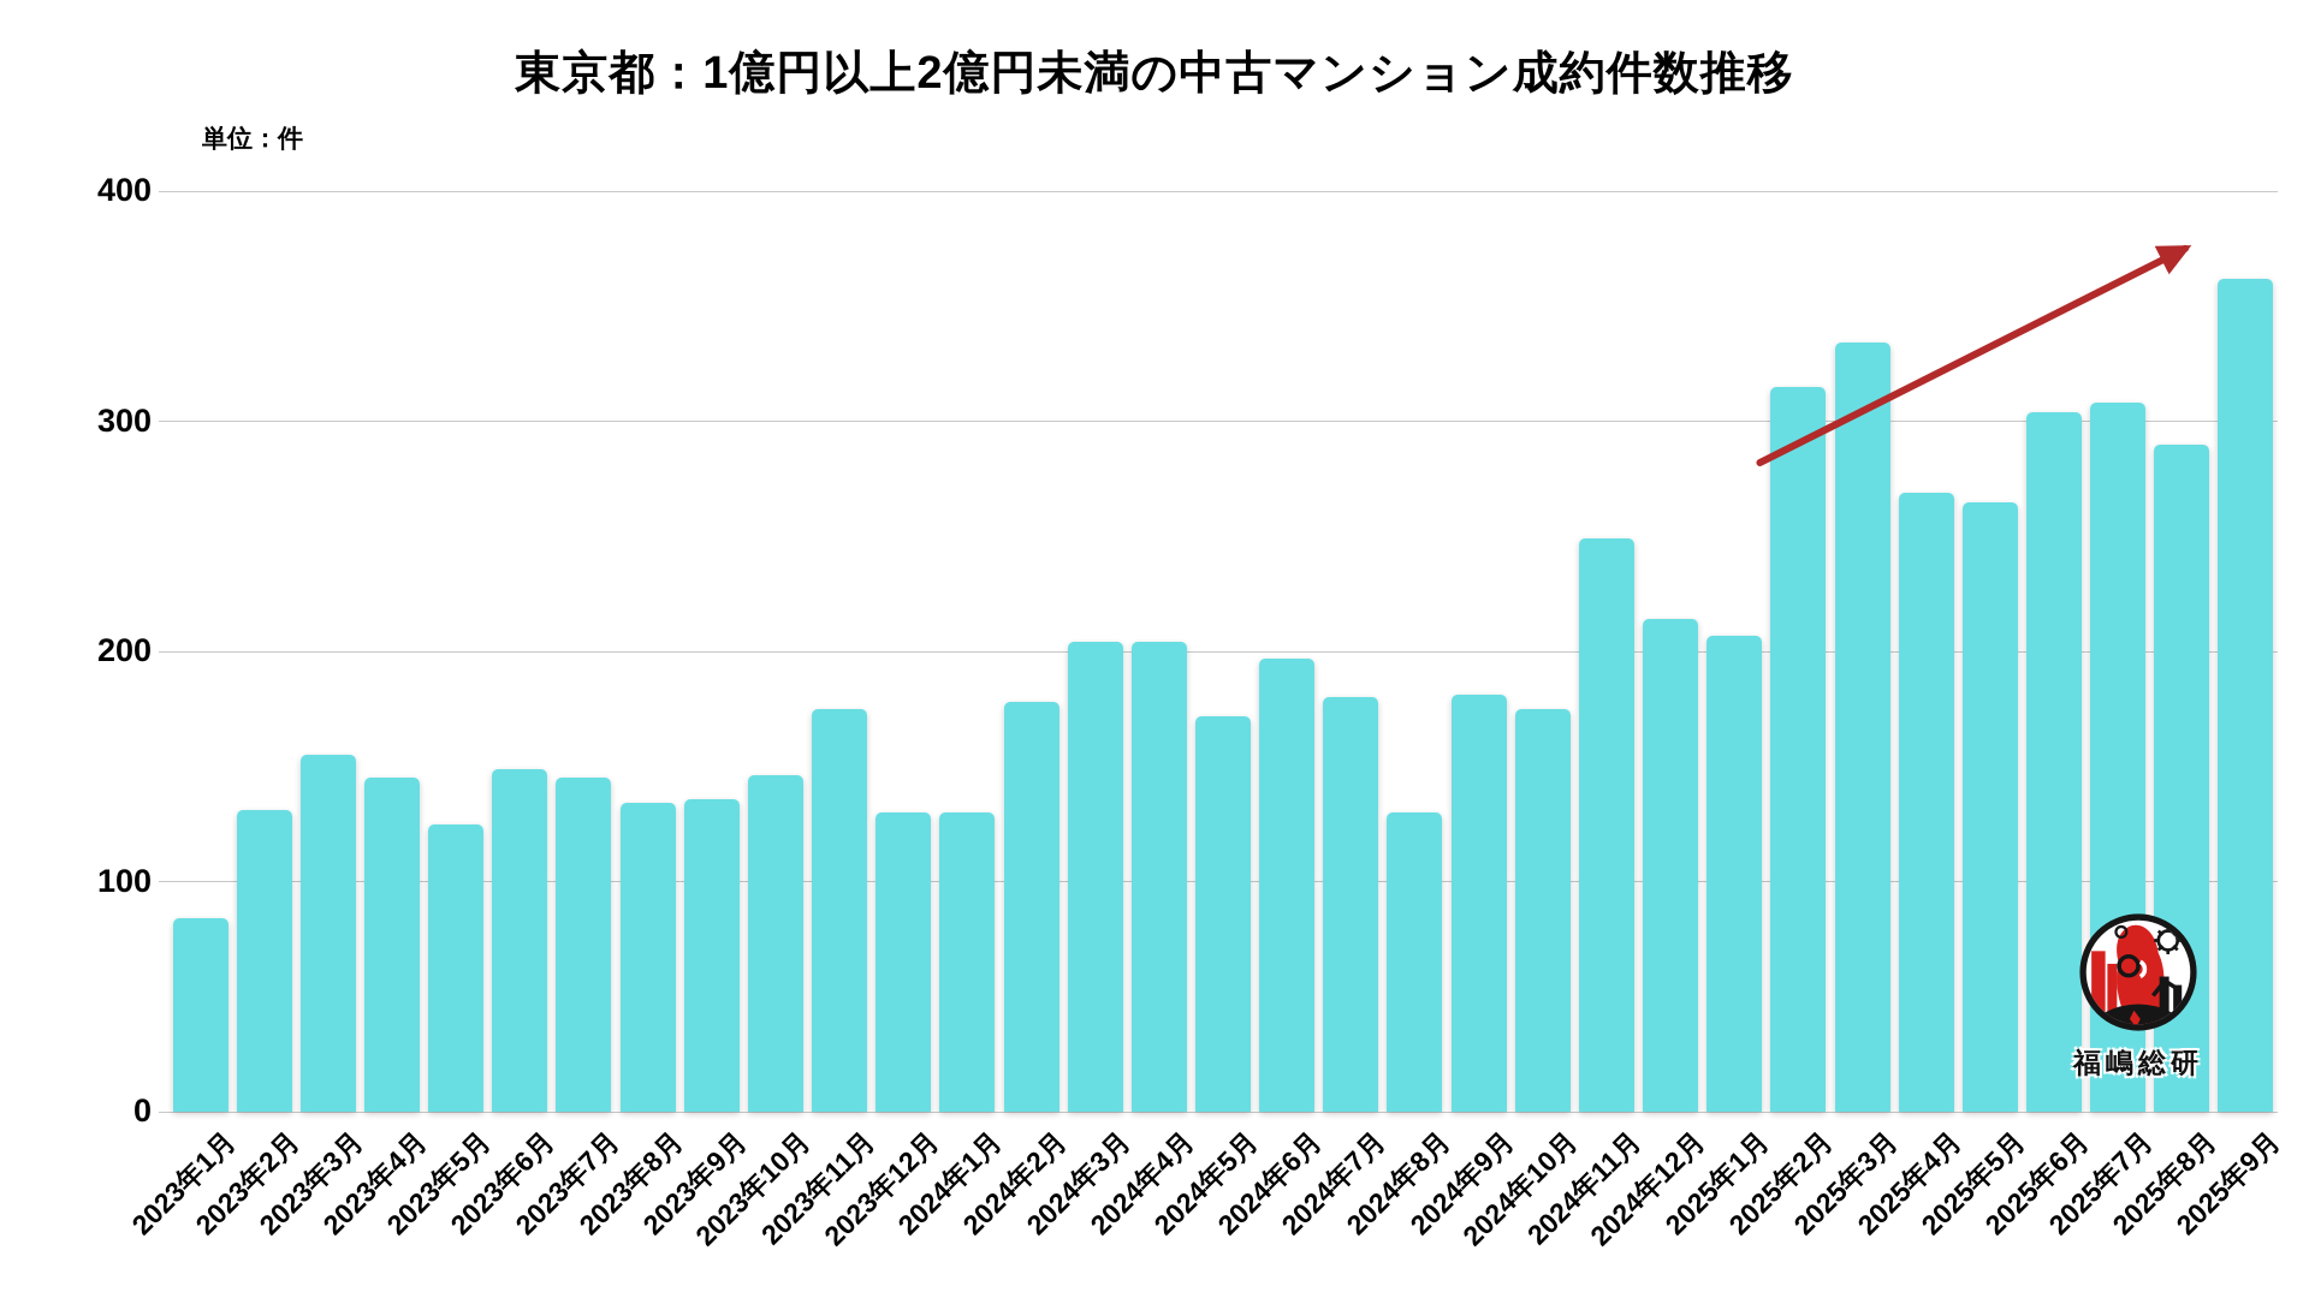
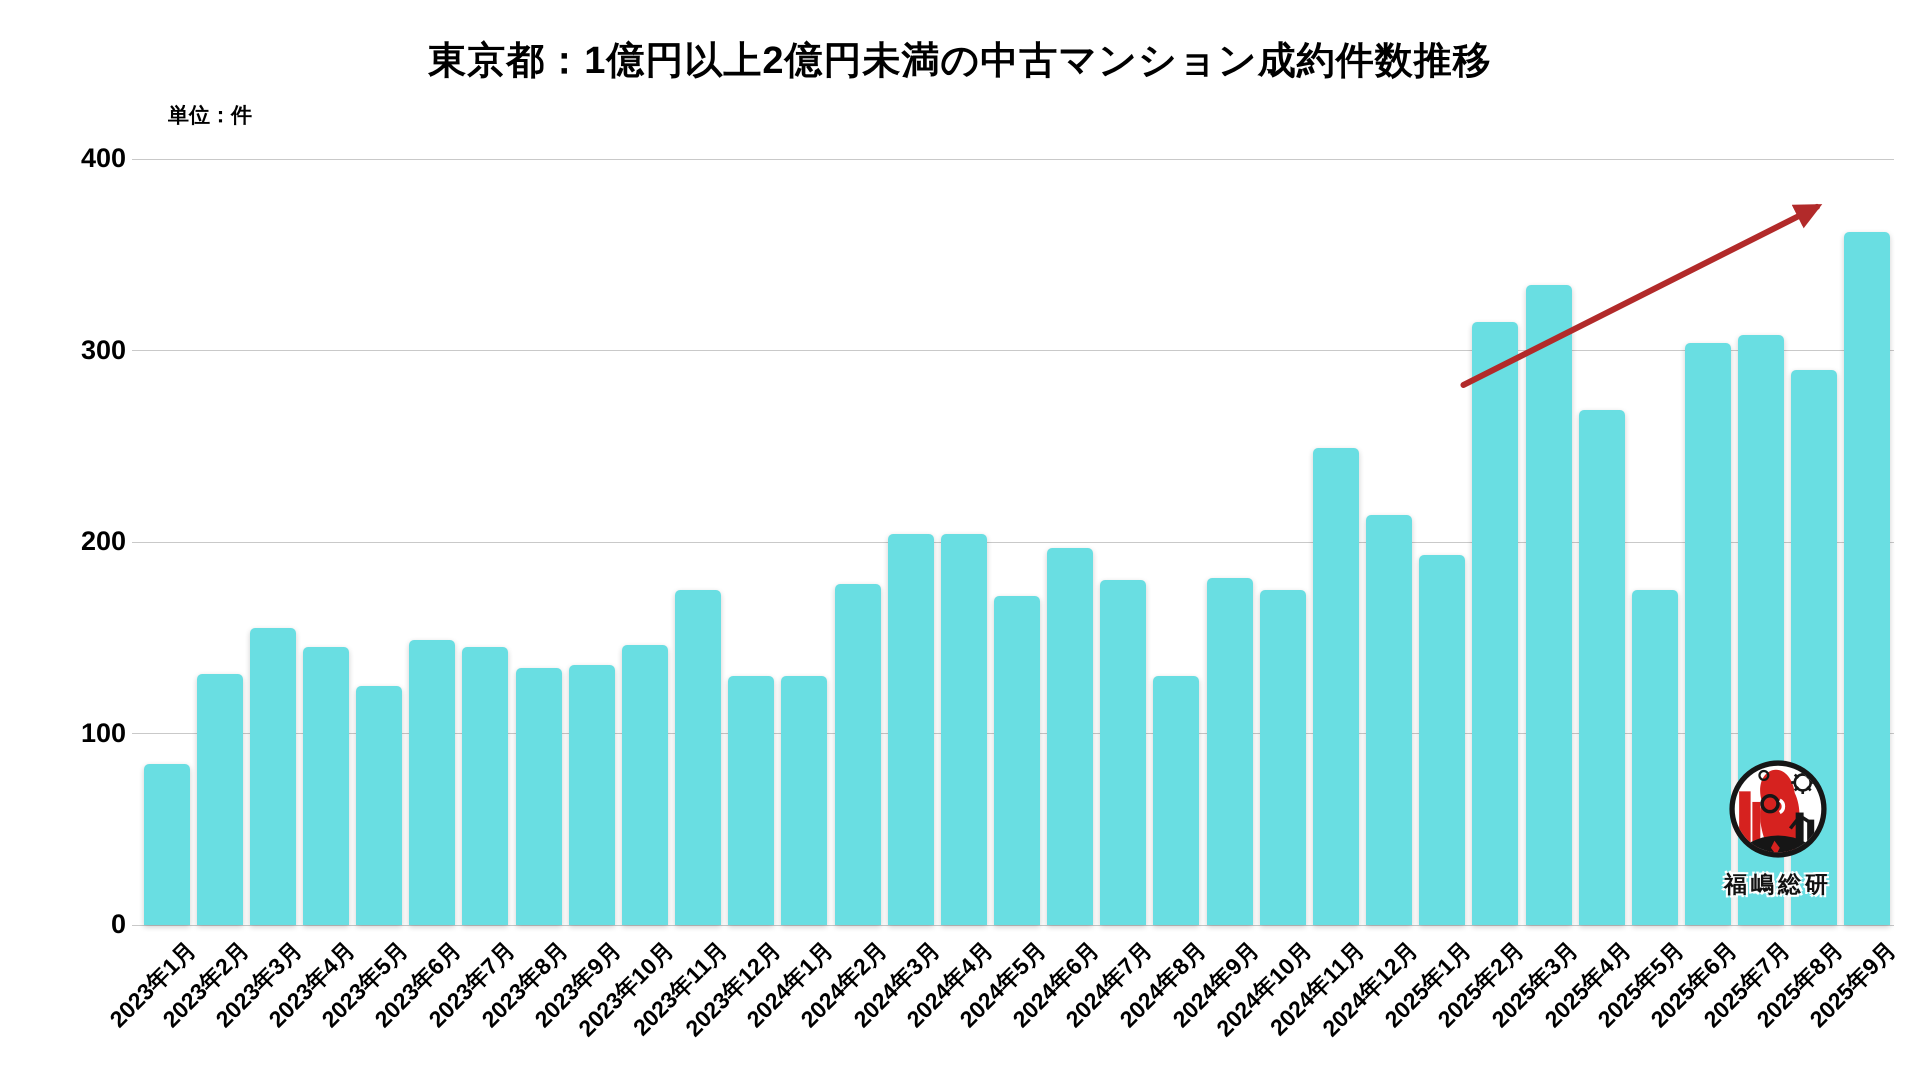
2025年1月: 207 -> 193
2025年5月: 265 -> 175
